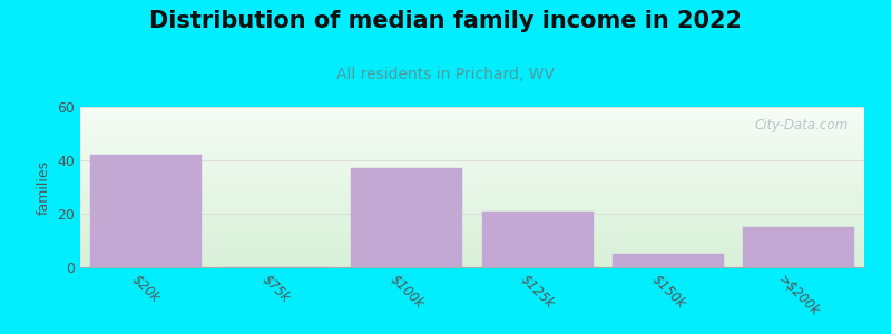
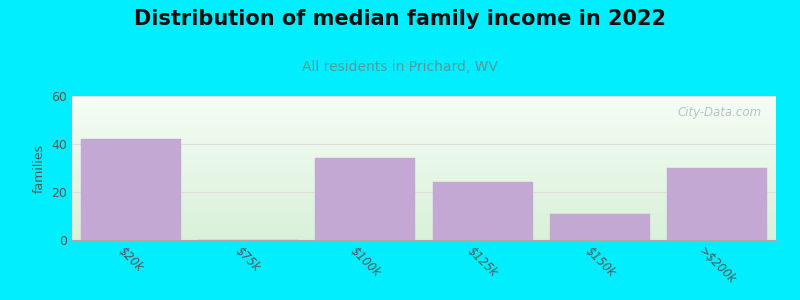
$100k: 37 -> 34
$125k: 21 -> 24
$150k: 5 -> 11
>$200k: 15 -> 30
